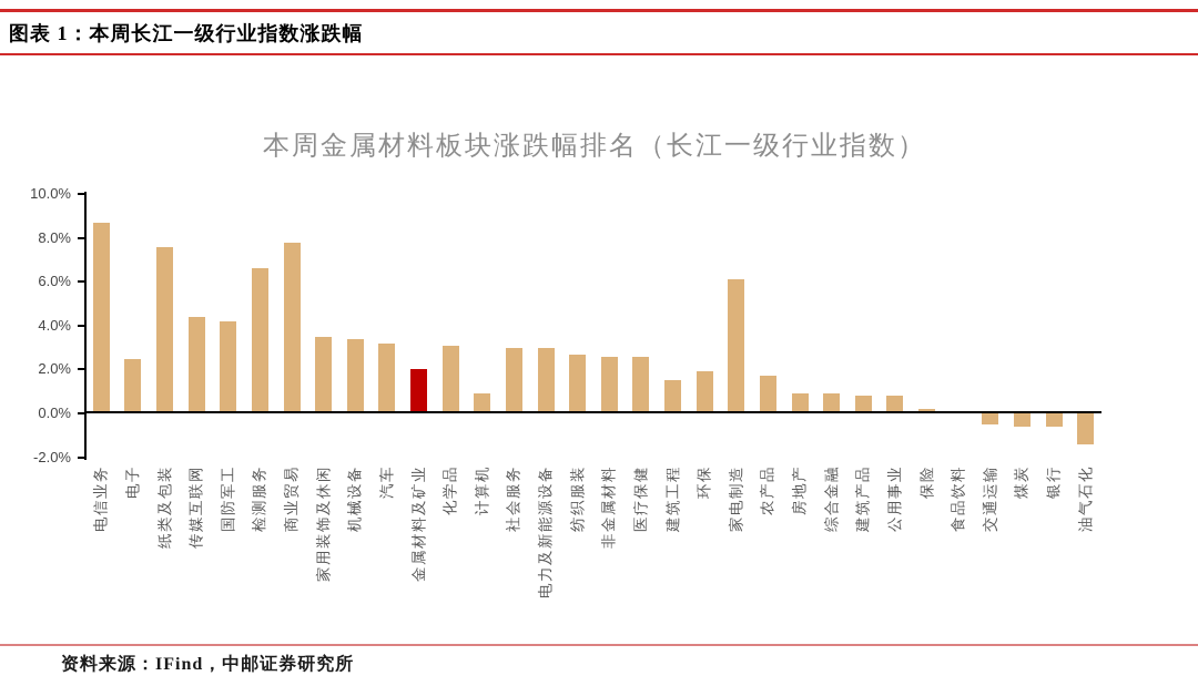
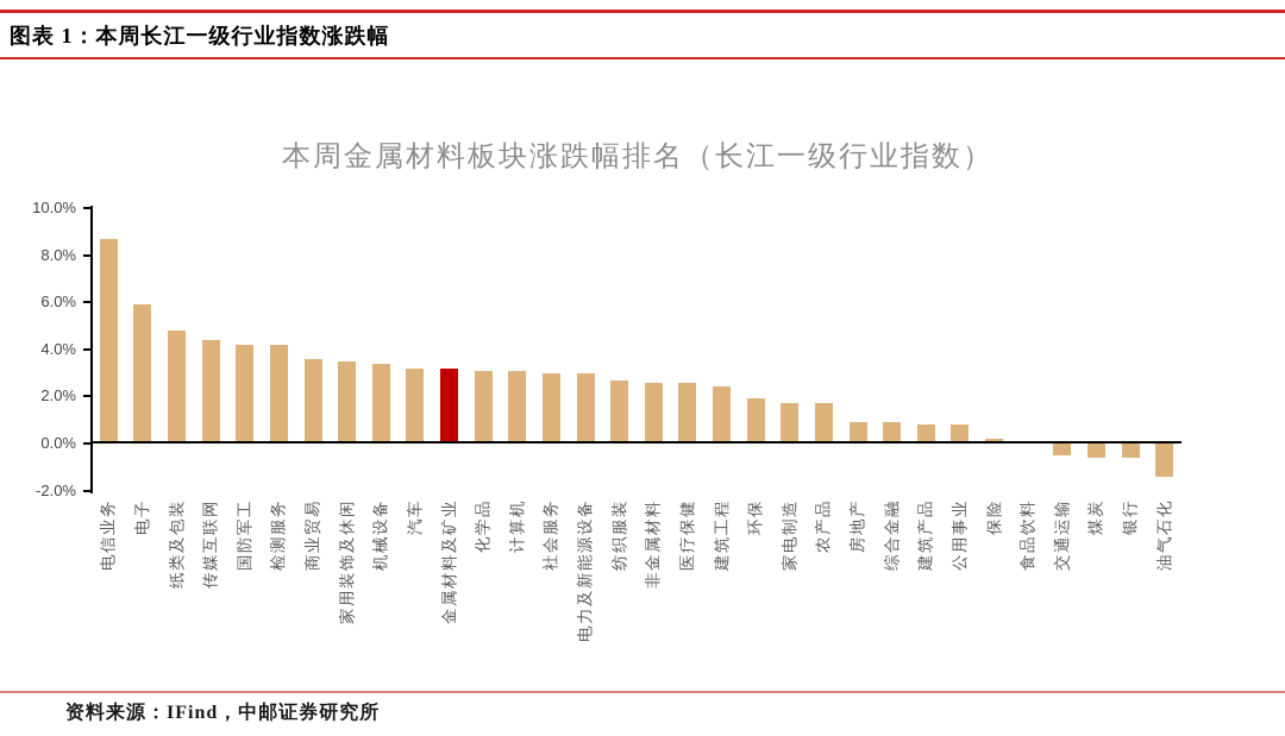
电子: 2.5% -> 5.9%
纸类及包装: 7.6% -> 4.8%
检测服务: 6.6% -> 4.2%
商业贸易: 7.8% -> 3.6%
金属材料及矿业: 2.0% -> 3.2%
计算机: 0.9% -> 3.1%
建筑工程: 1.5% -> 2.4%
家电制造: 6.1% -> 1.7%
